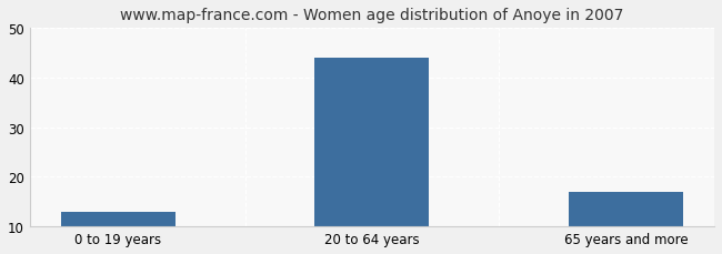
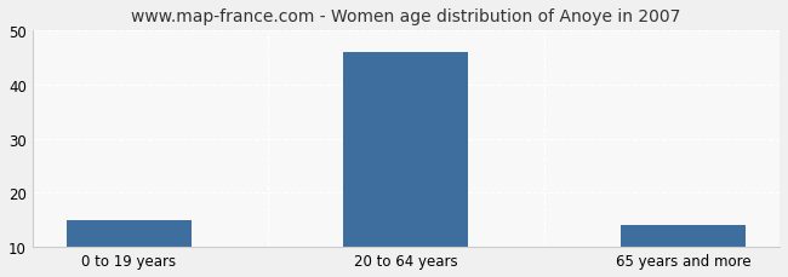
0 to 19 years: 13 -> 15
20 to 64 years: 44 -> 46
65 years and more: 17 -> 14
